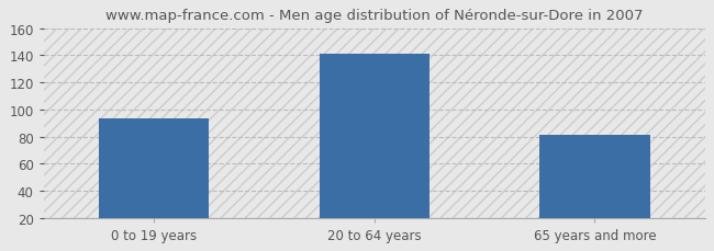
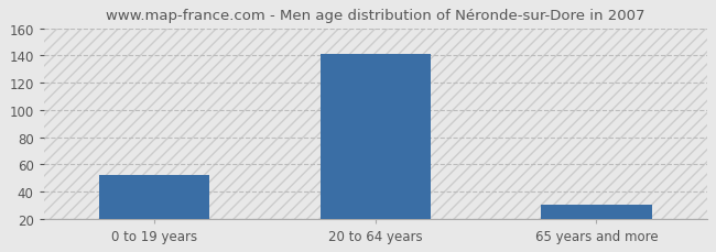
0 to 19 years: 93 -> 52
65 years and more: 81 -> 30
